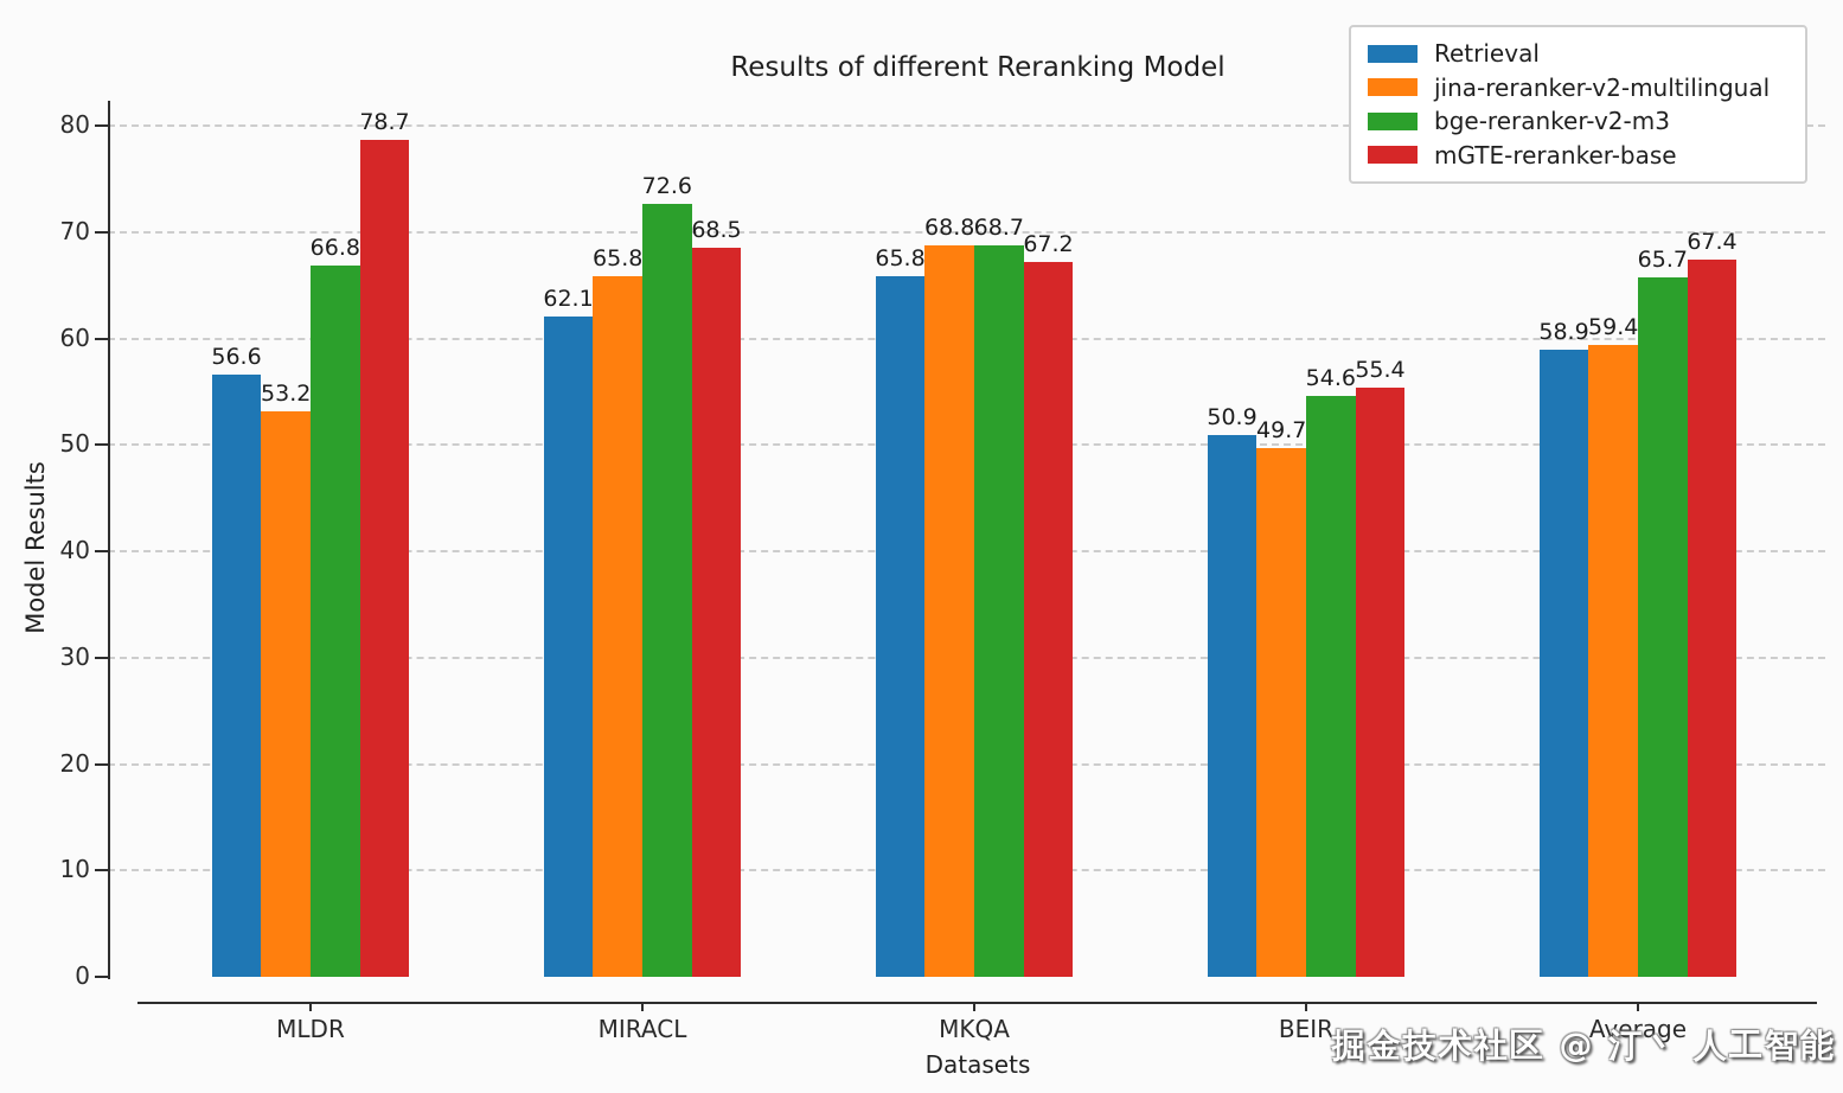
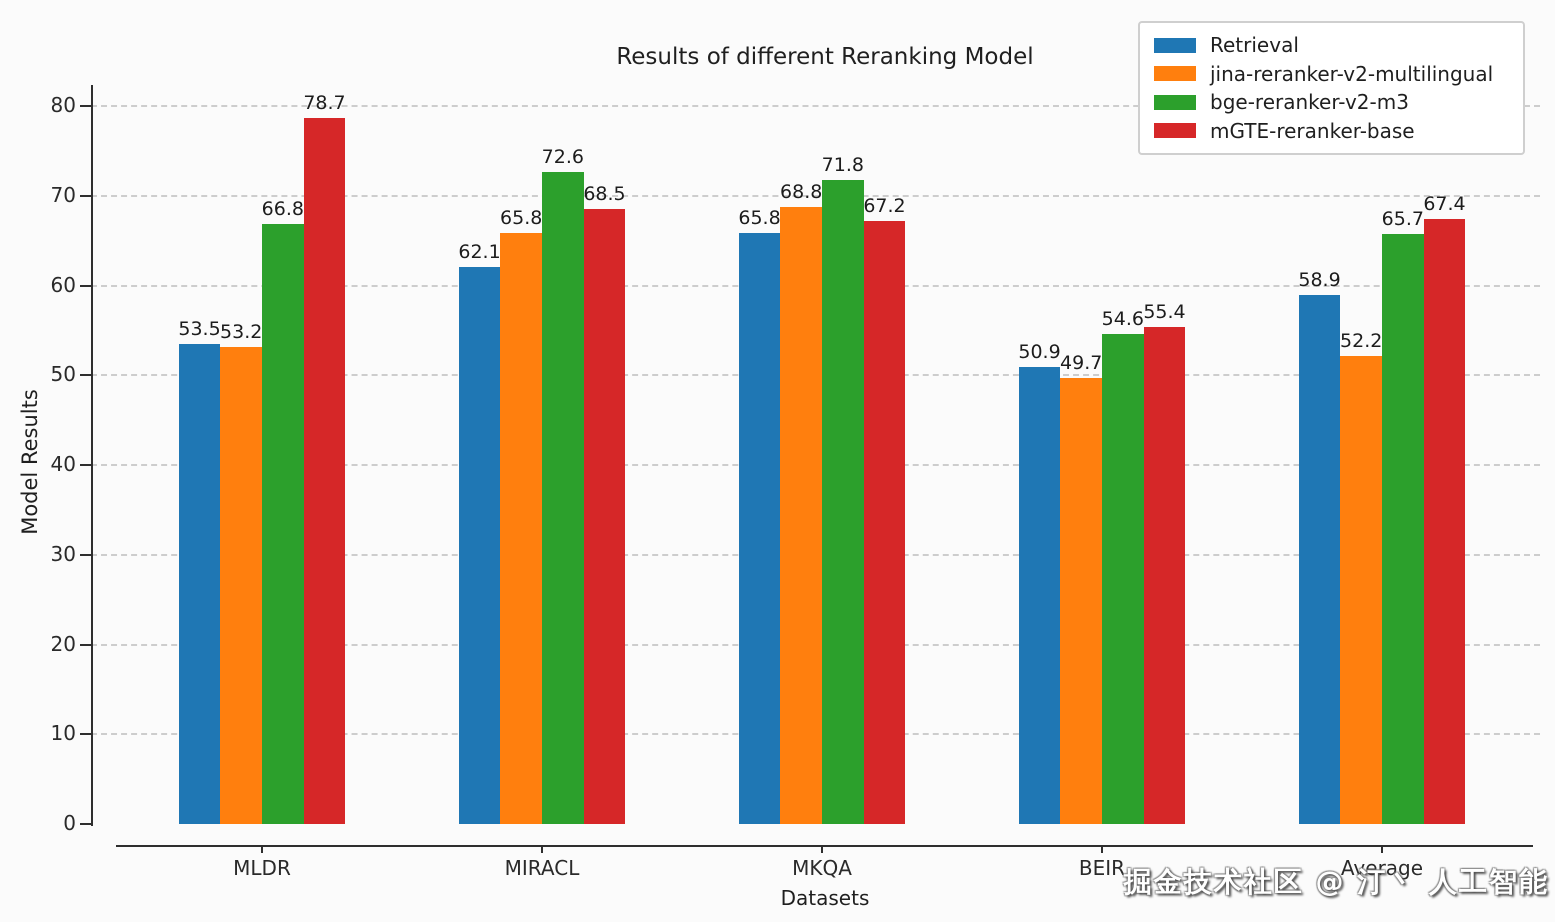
Retrieval/MLDR: 56.6 -> 53.5
bge-reranker-v2-m3/MKQA: 68.7 -> 71.8
jina-reranker-v2-multilingual/Average: 59.4 -> 52.2
